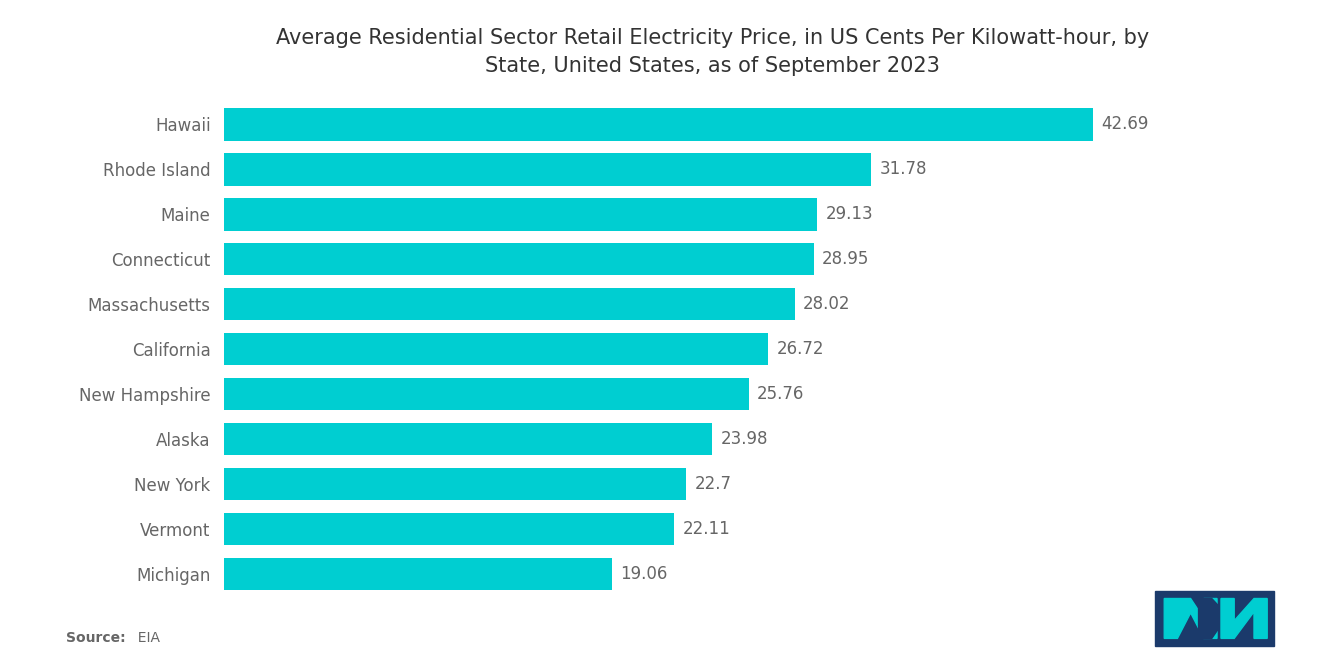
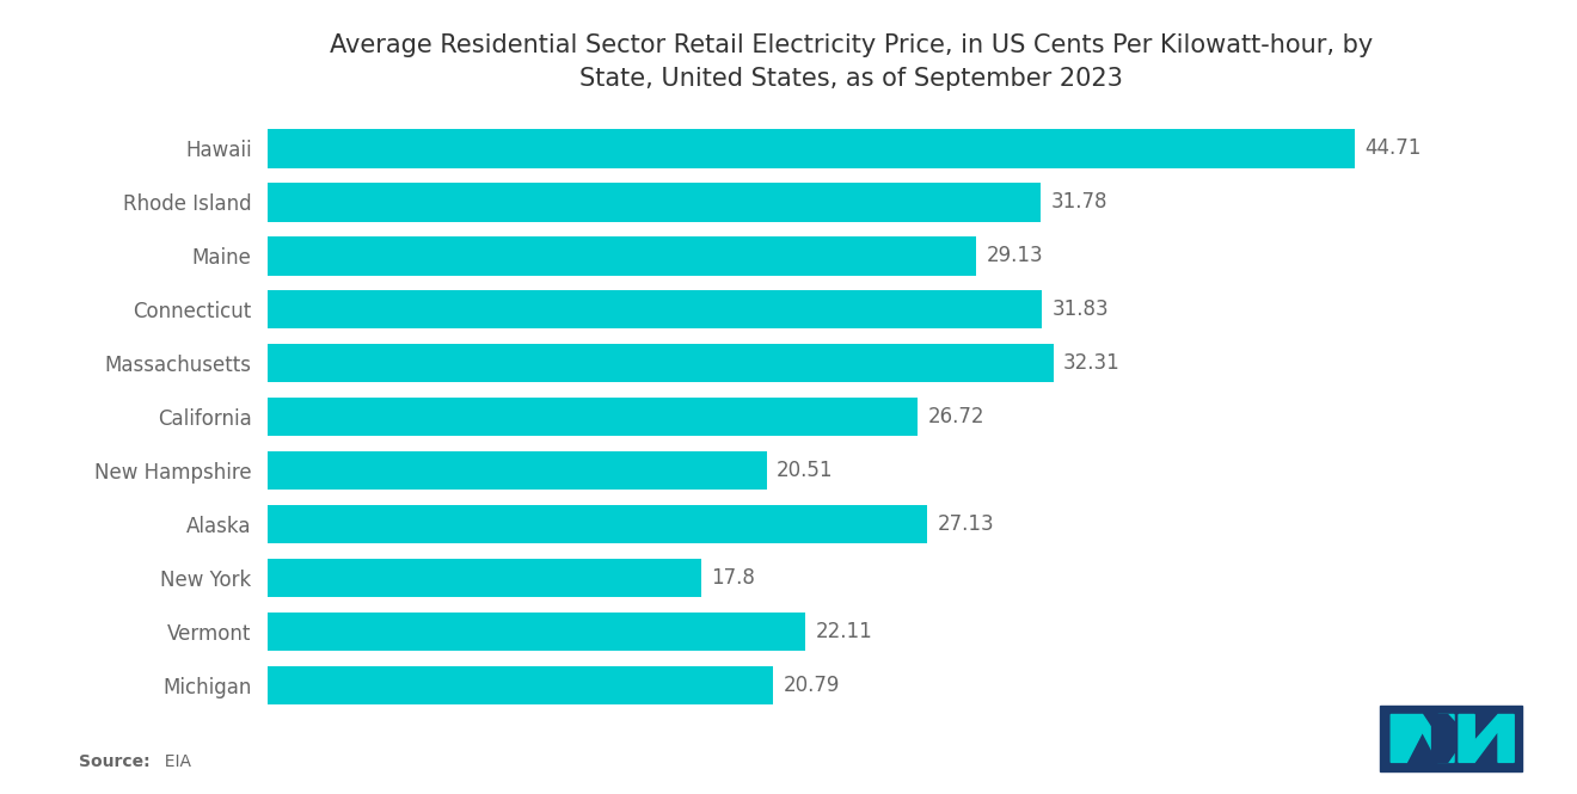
Hawaii: 42.69 -> 44.71
Connecticut: 28.95 -> 31.83
Massachusetts: 28.02 -> 32.31
New Hampshire: 25.76 -> 20.51
Alaska: 23.98 -> 27.13
New York: 22.7 -> 17.8
Michigan: 19.06 -> 20.79
